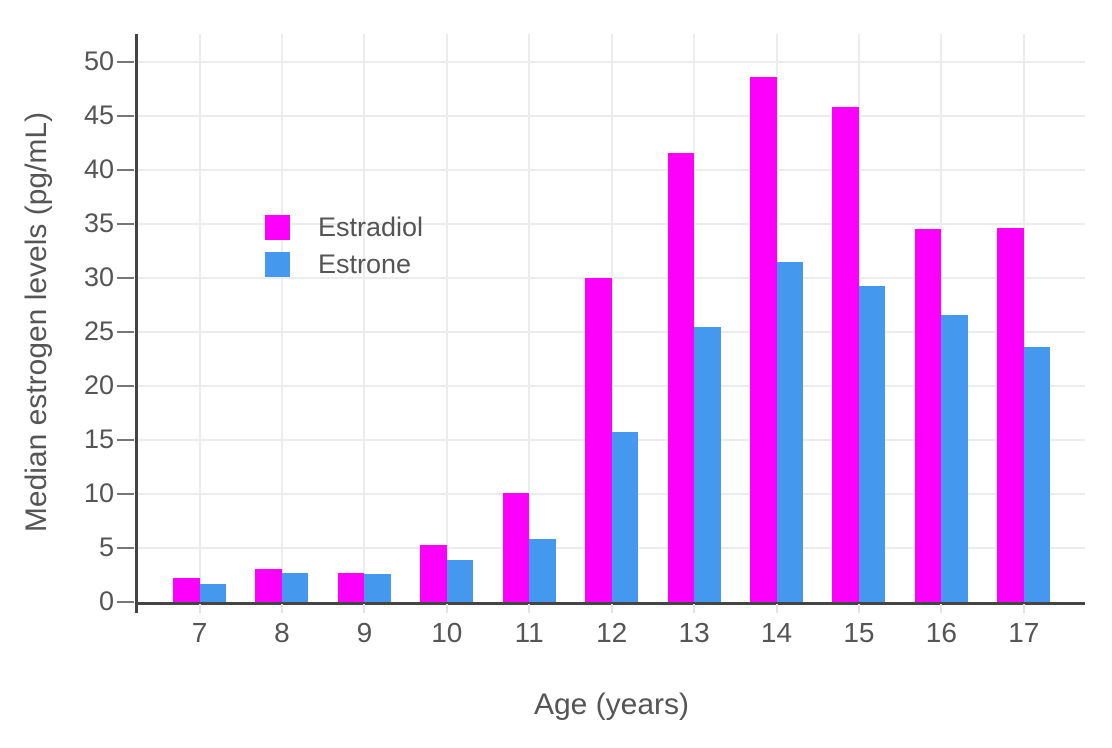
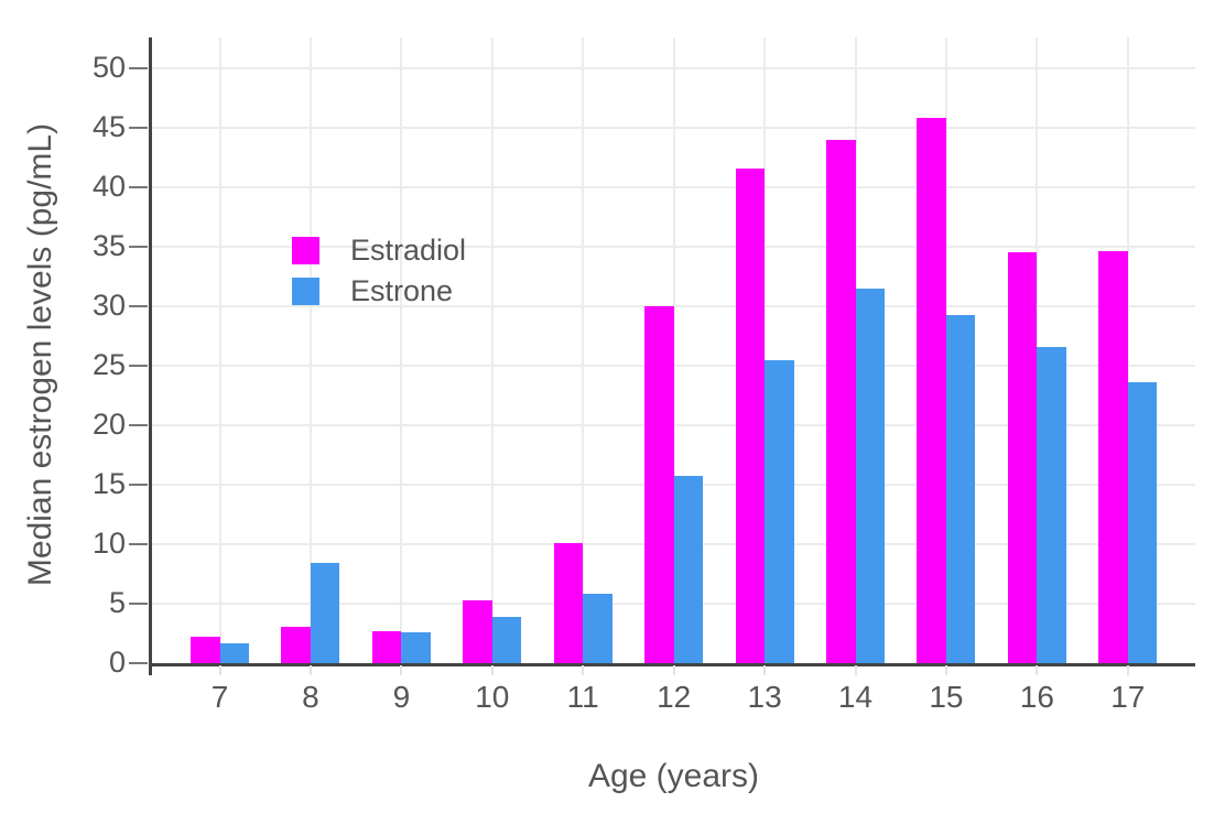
Estrone/8: 2.7 -> 8.4
Estradiol/14: 48.6 -> 44.0
